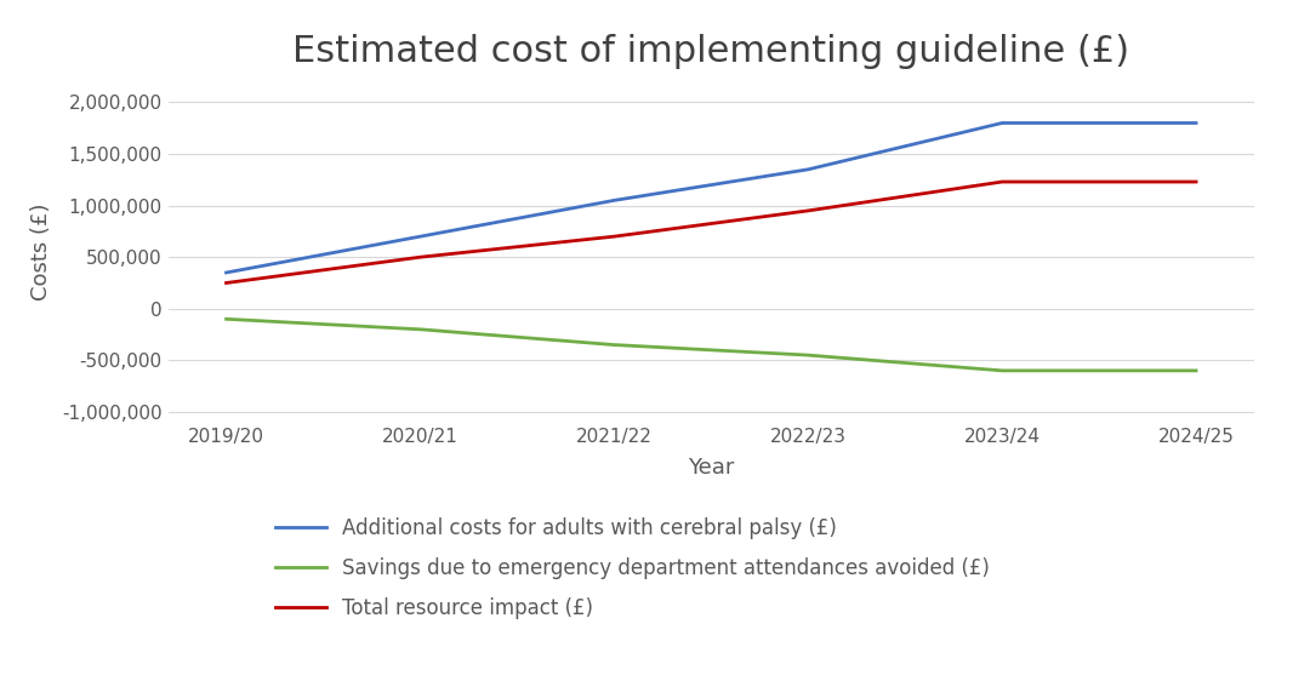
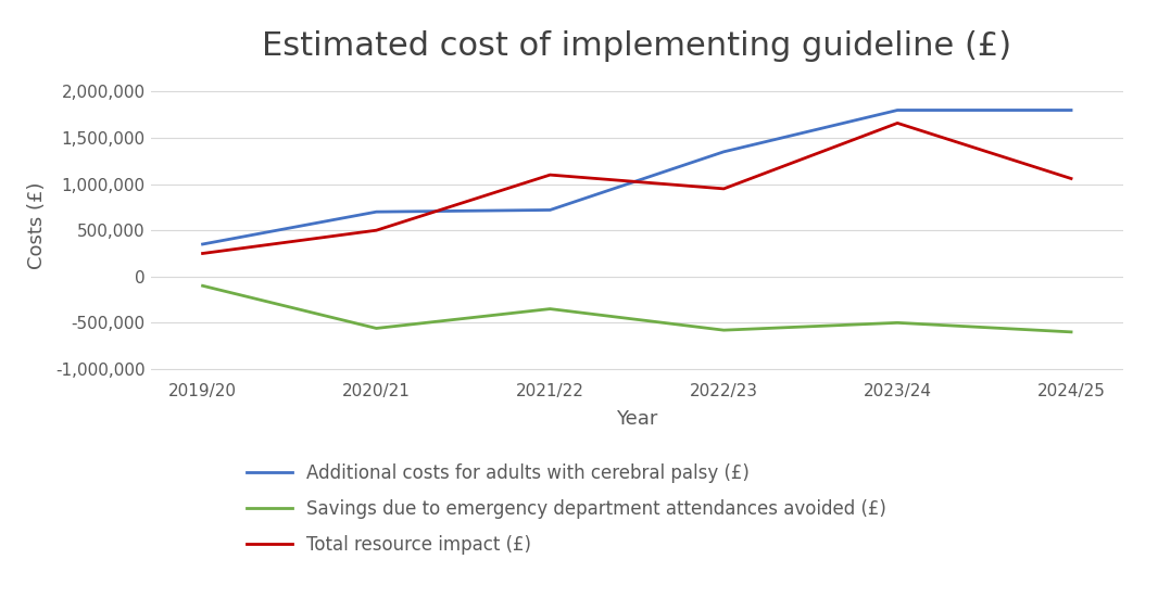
Savings due to emergency department attendances avoided (£)/2020/21: -200,000 -> -560,000
Additional costs for adults with cerebral palsy (£)/2021/22: 1,050,000 -> 720,000
Total resource impact (£)/2021/22: 700,000 -> 1,100,000
Savings due to emergency department attendances avoided (£)/2022/23: -450,000 -> -580,000
Savings due to emergency department attendances avoided (£)/2023/24: -600,000 -> -500,000
Total resource impact (£)/2023/24: 1,230,000 -> 1,660,000
Total resource impact (£)/2024/25: 1,230,000 -> 1,060,000
